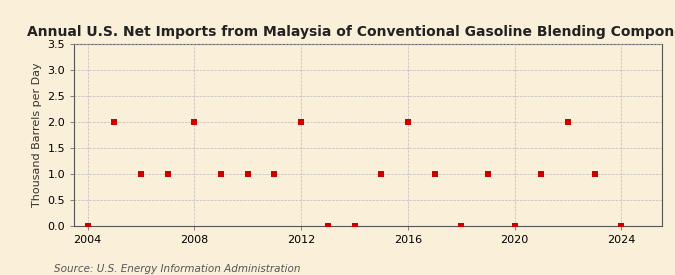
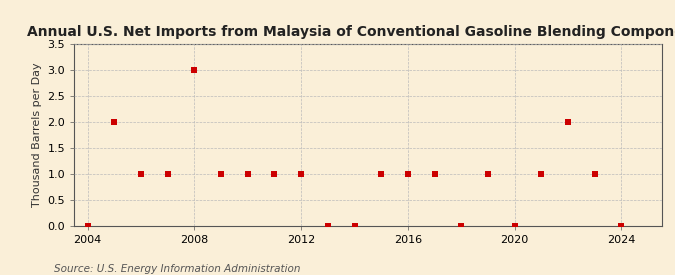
2008: 2 -> 3
2012: 2 -> 1
2016: 2 -> 1
